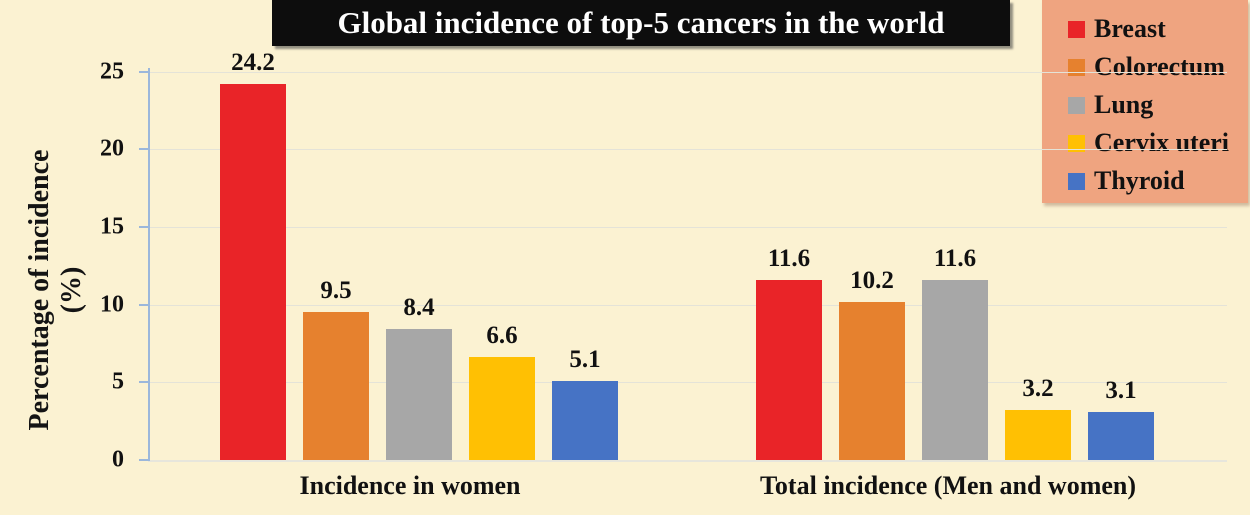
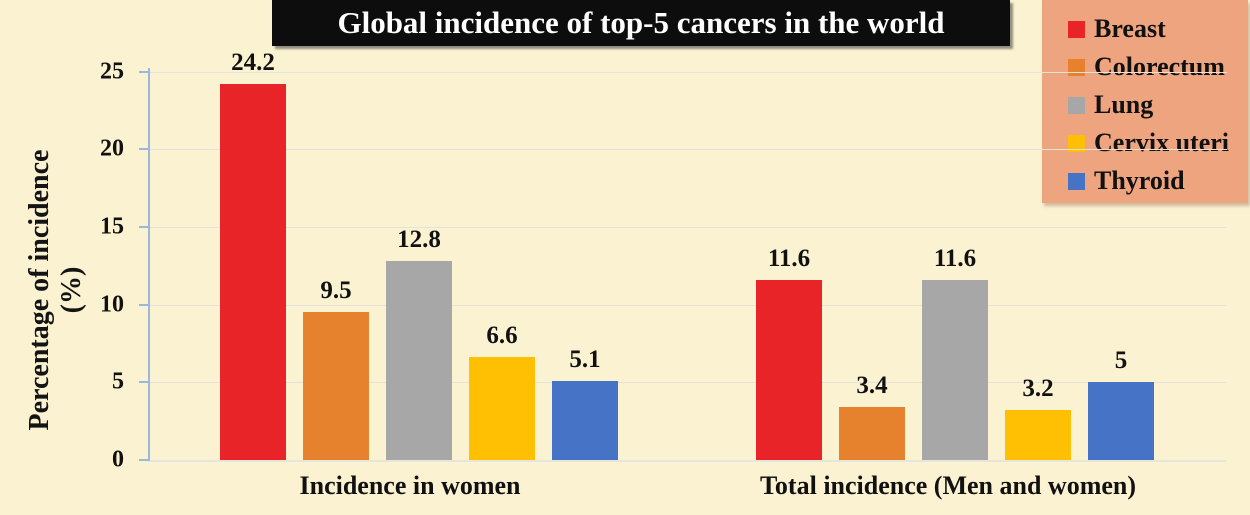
Lung/Incidence in women: 8.4 -> 12.8
Colorectum/Total incidence (Men and women): 10.2 -> 3.4
Thyroid/Total incidence (Men and women): 3.1 -> 5
